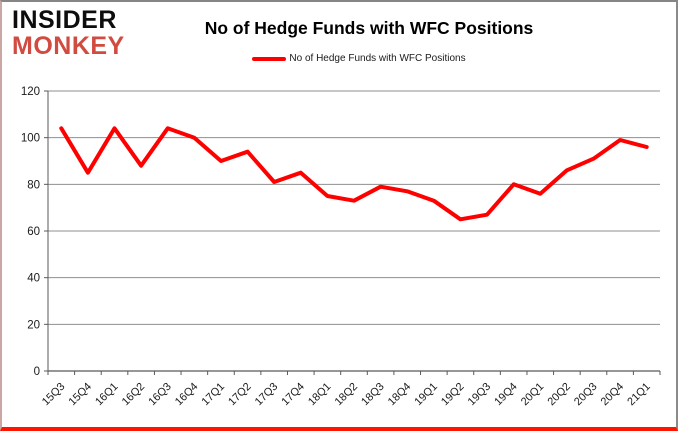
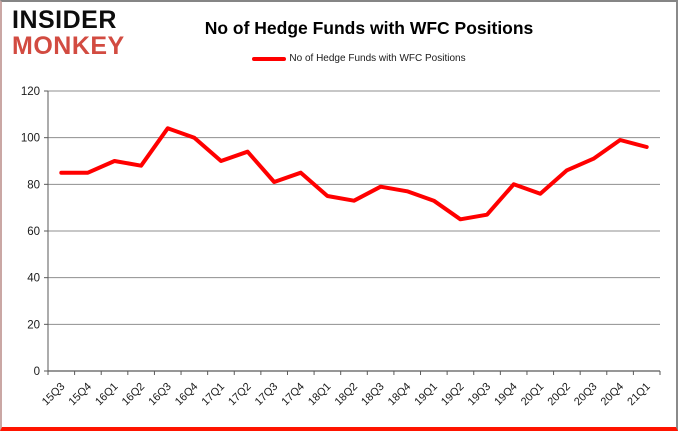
15Q3: 104 -> 85
16Q1: 104 -> 90
